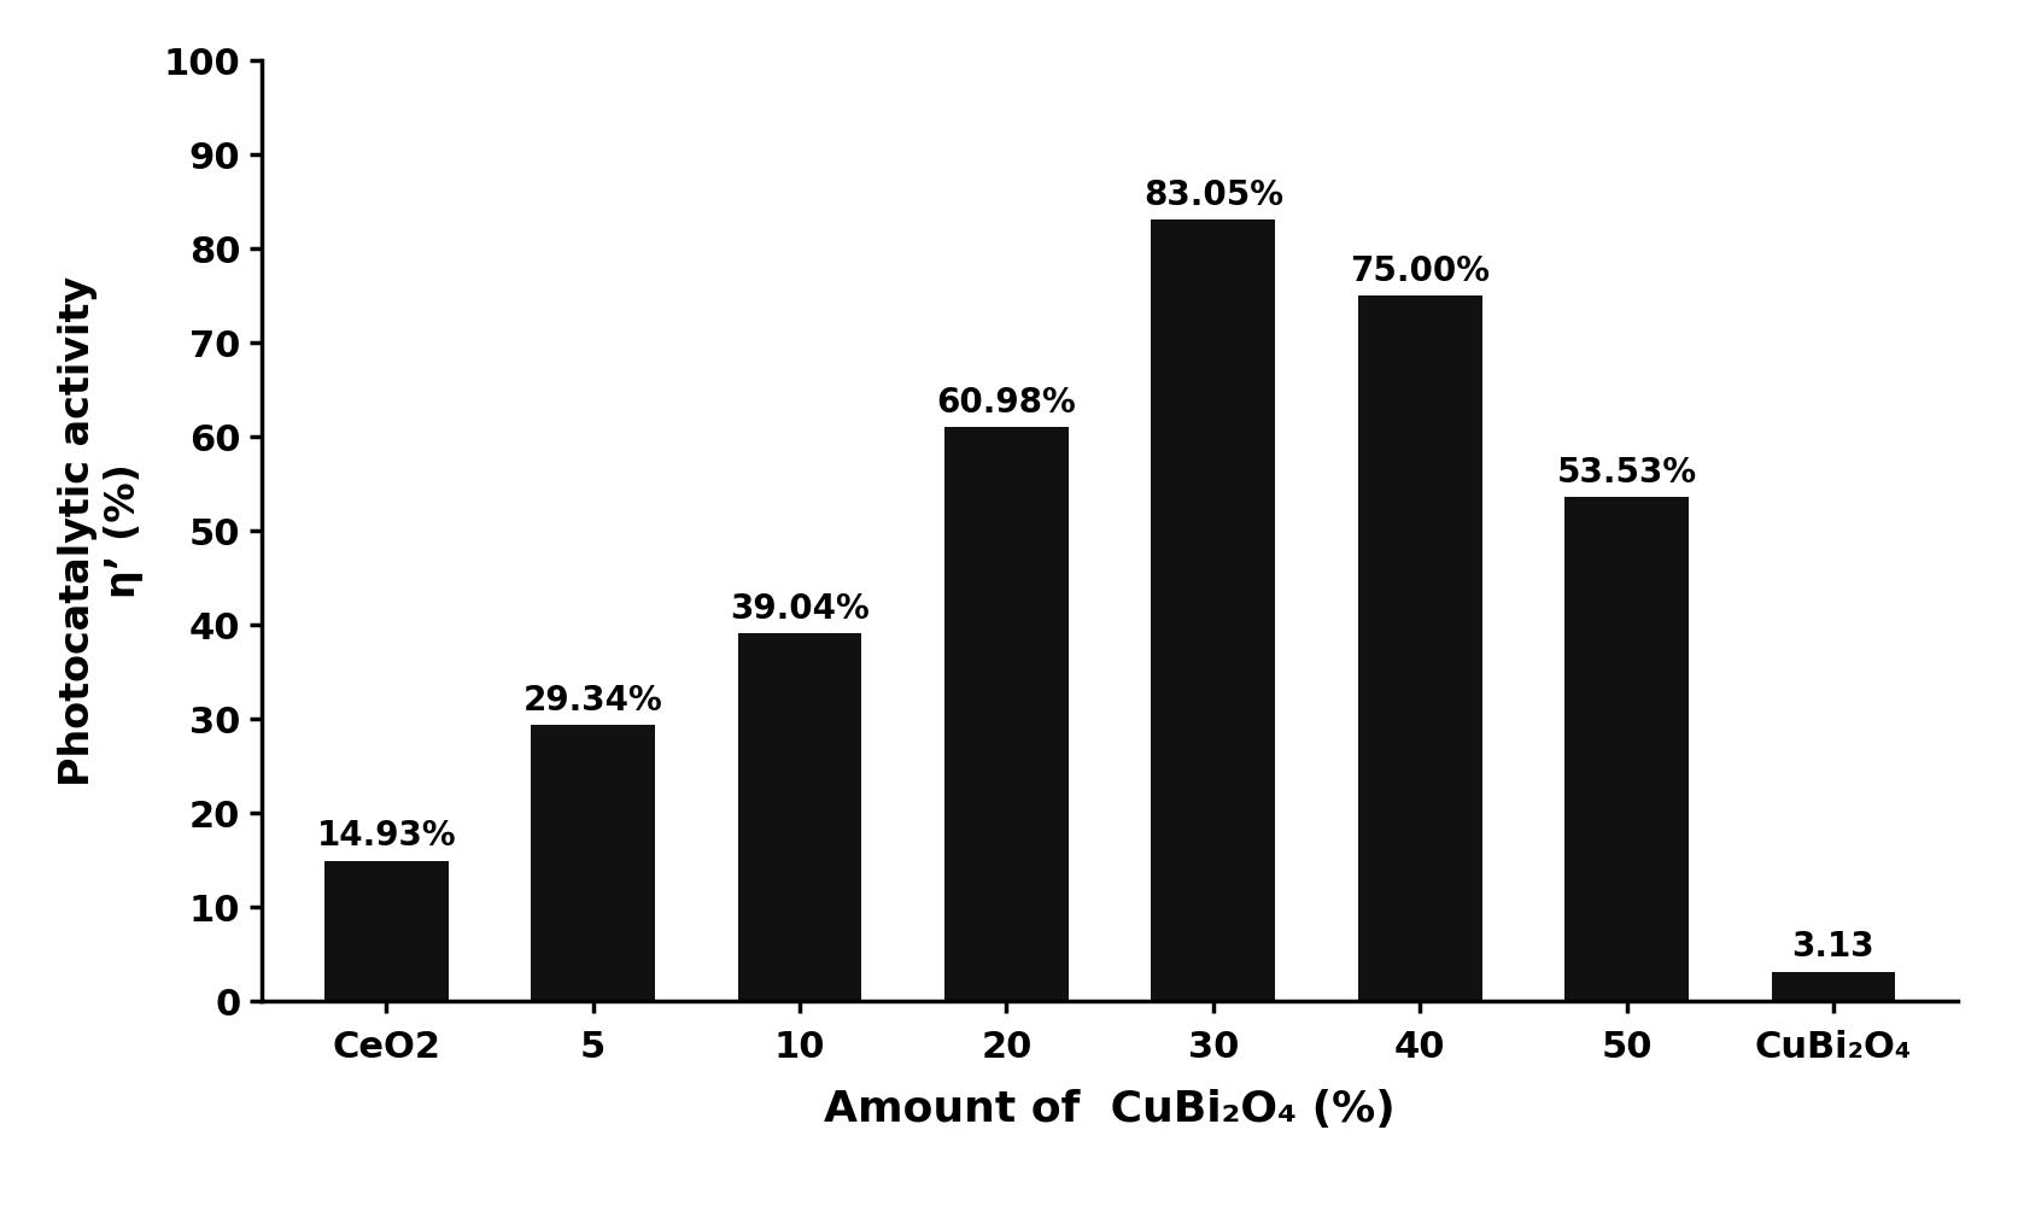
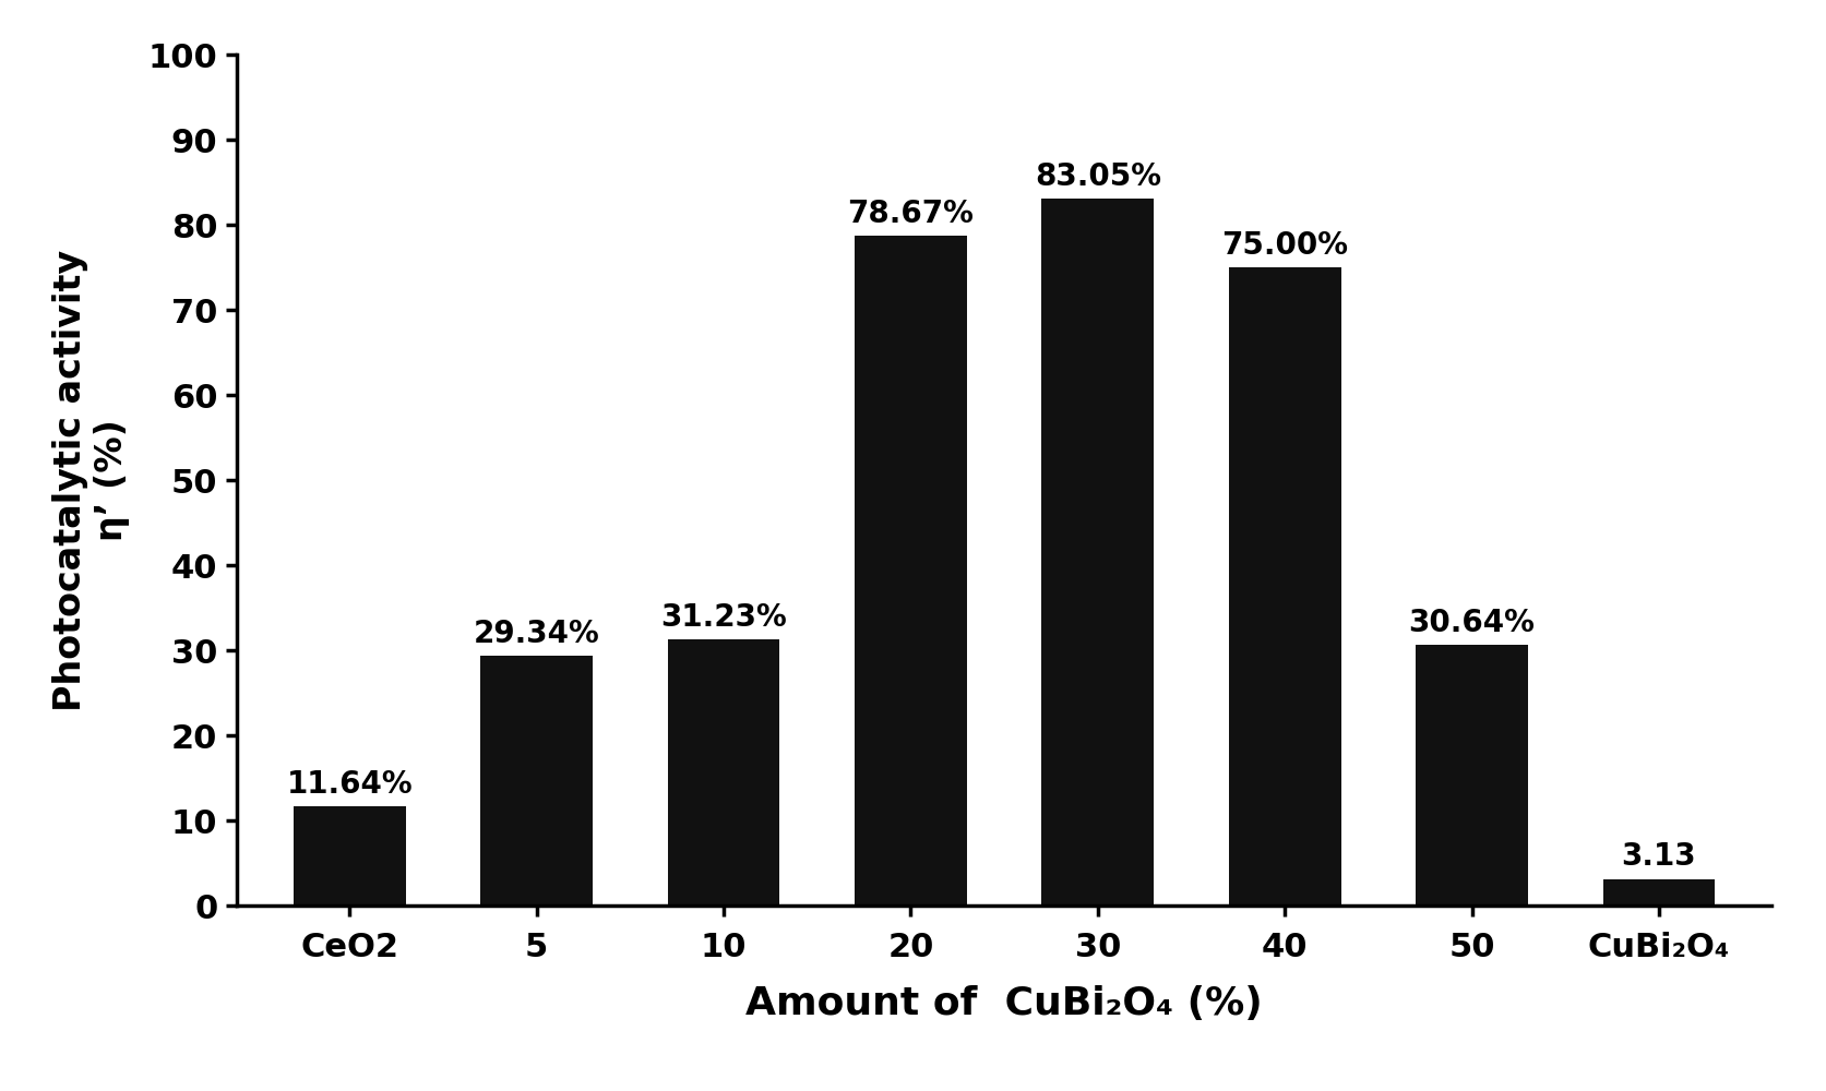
CeO2: 14.93% -> 11.64%
10: 39.04% -> 31.23%
20: 60.98% -> 78.67%
50: 53.53% -> 30.64%
